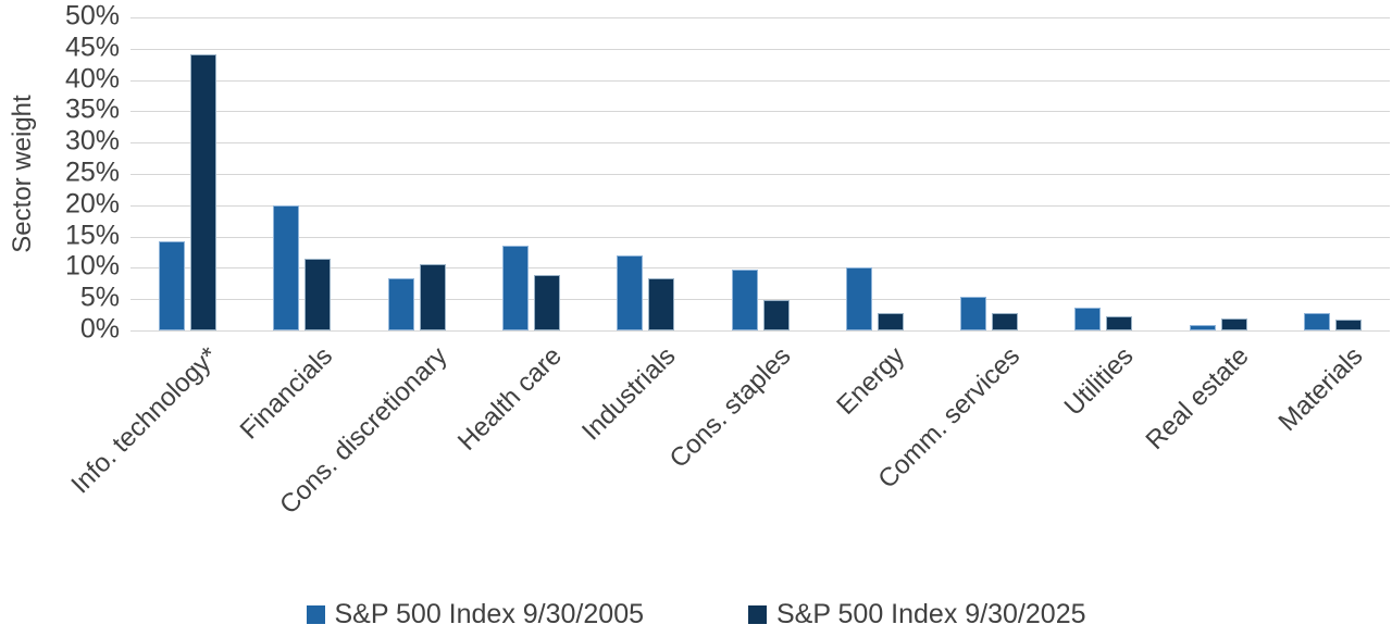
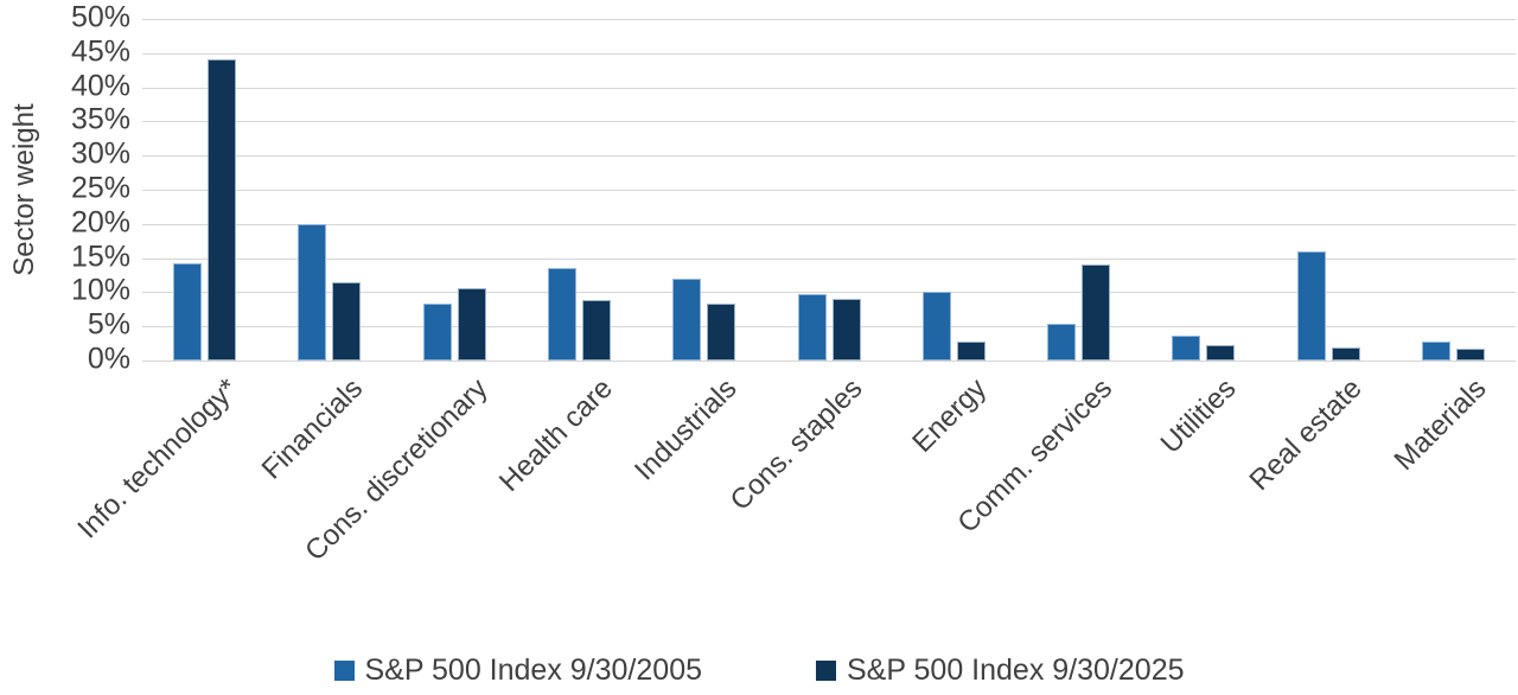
S&P 500 Index 9/30/2025/Cons. staples: 5% -> 9%
S&P 500 Index 9/30/2025/Comm. services: 3% -> 14%
S&P 500 Index 9/30/2005/Real estate: 1% -> 16%
